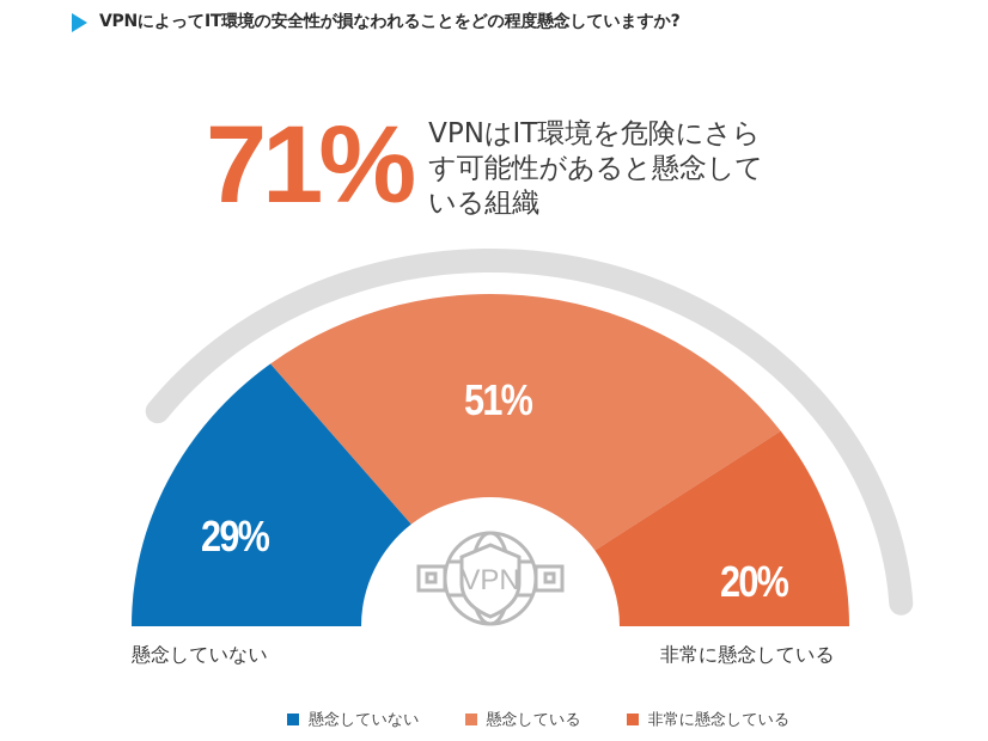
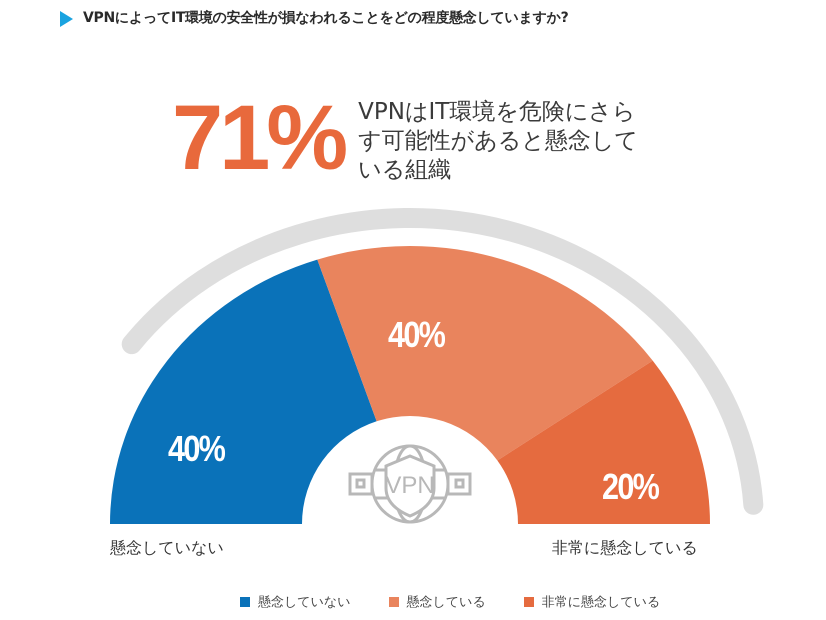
懸念していない: 29% -> 40%
懸念している: 51% -> 40%
